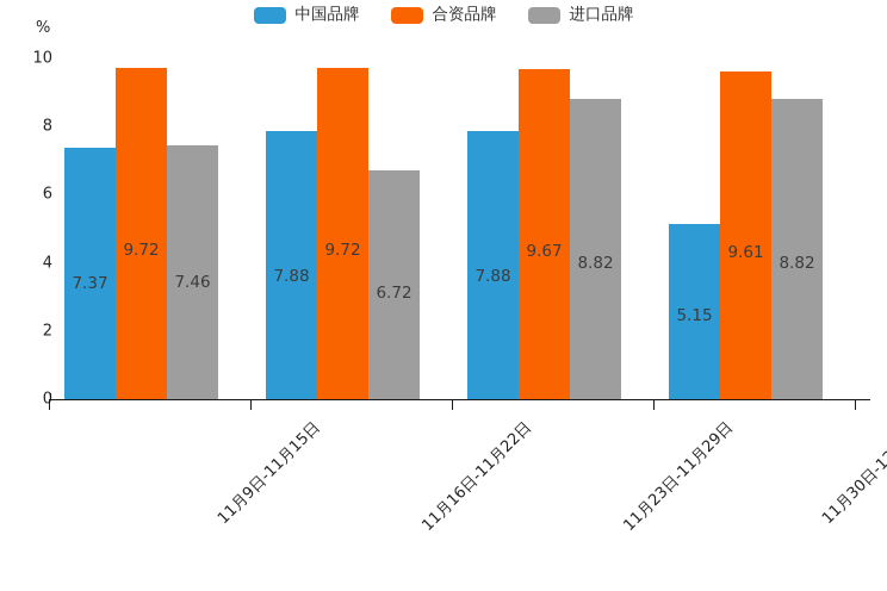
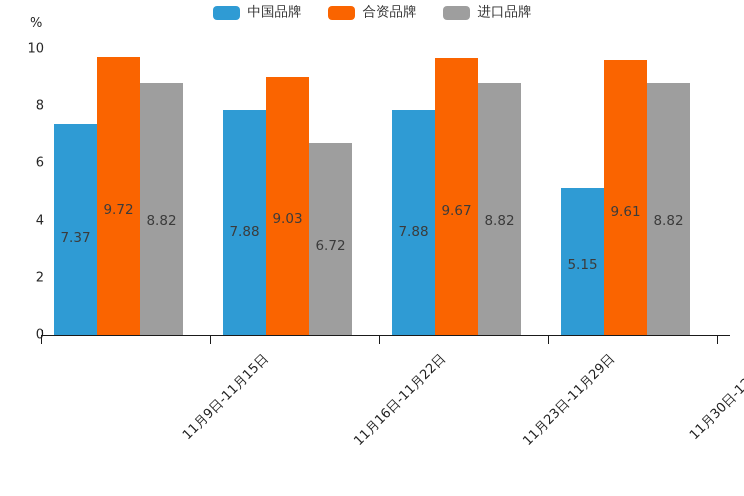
进口品牌/11月9日-11月15日: 7.46 -> 8.82
合资品牌/11月16日-11月22日: 9.72 -> 9.03
